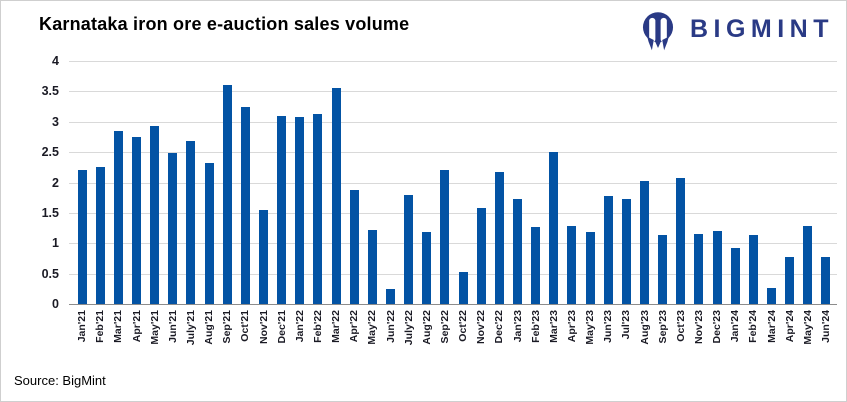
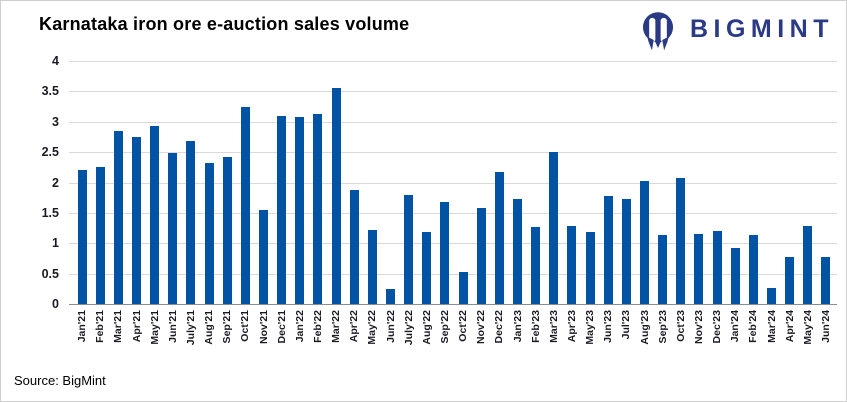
Sep'21: 3.6 -> 2.4
Sep'22: 2.2 -> 1.7
